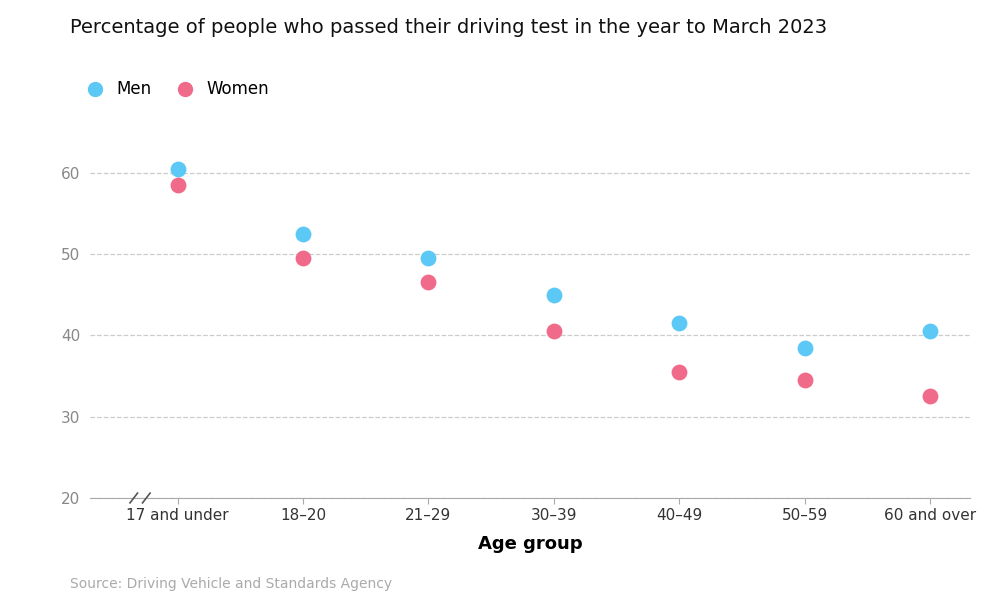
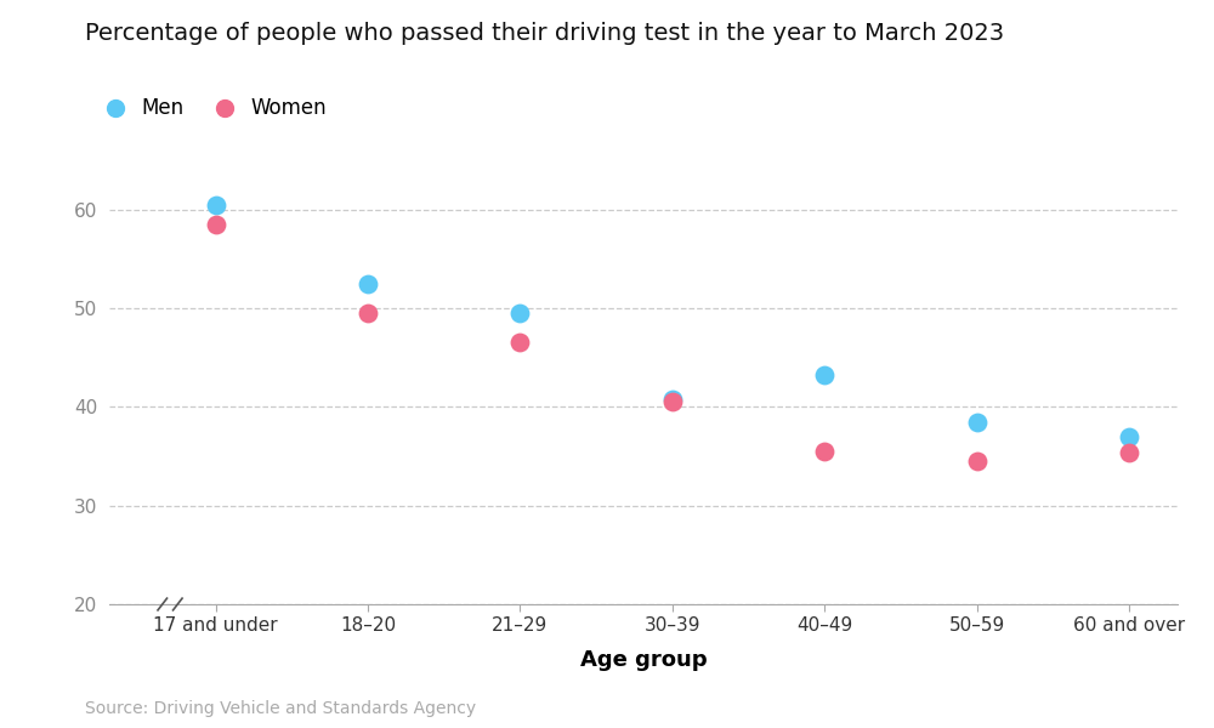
Men/30–39: 45.0 -> 40.8
Men/40–49: 41.5 -> 43.2
Men/60 and over: 40.5 -> 37.0
Women/60 and over: 32.5 -> 35.4
